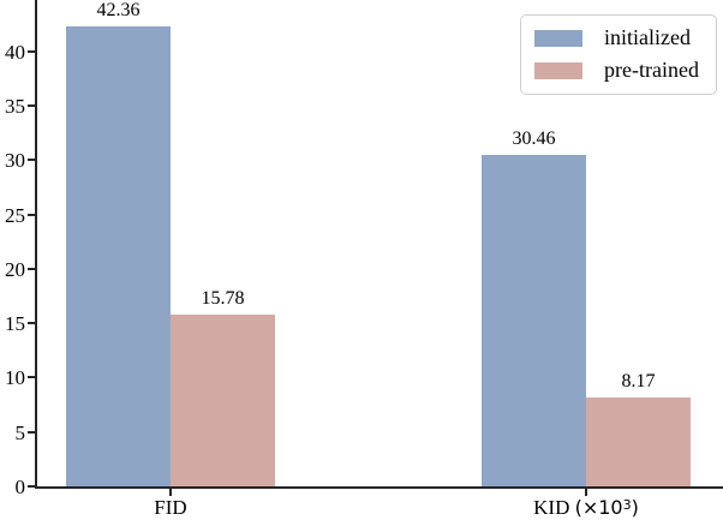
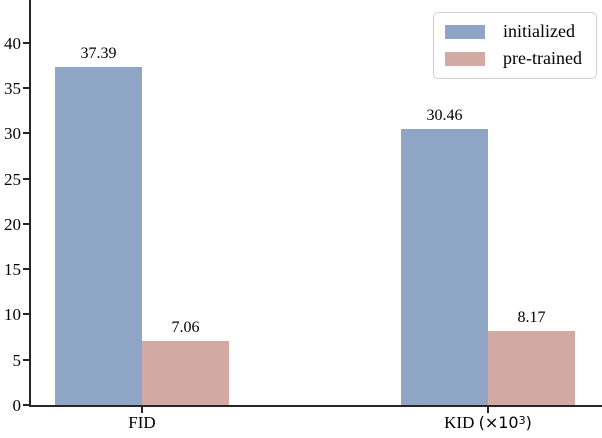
initialized/FID: 42.36 -> 37.39
pre-trained/FID: 15.78 -> 7.06
